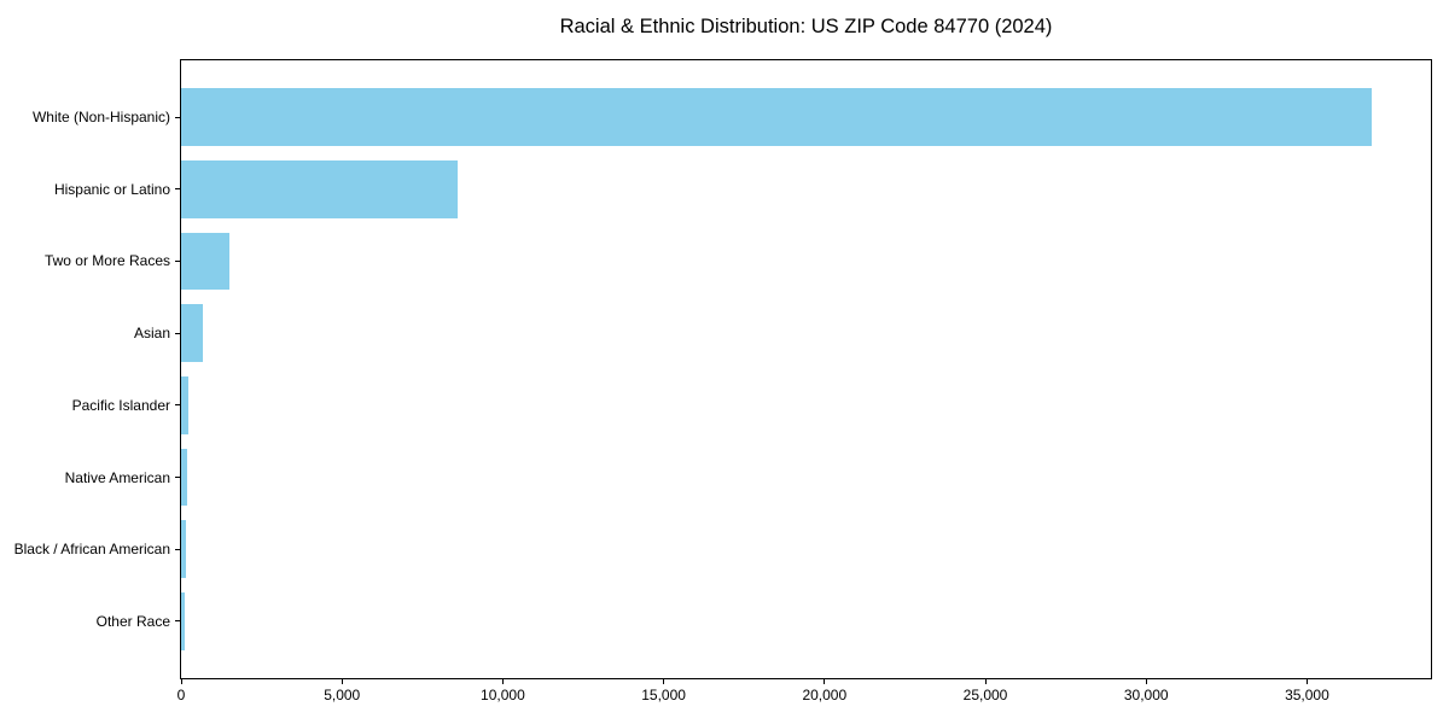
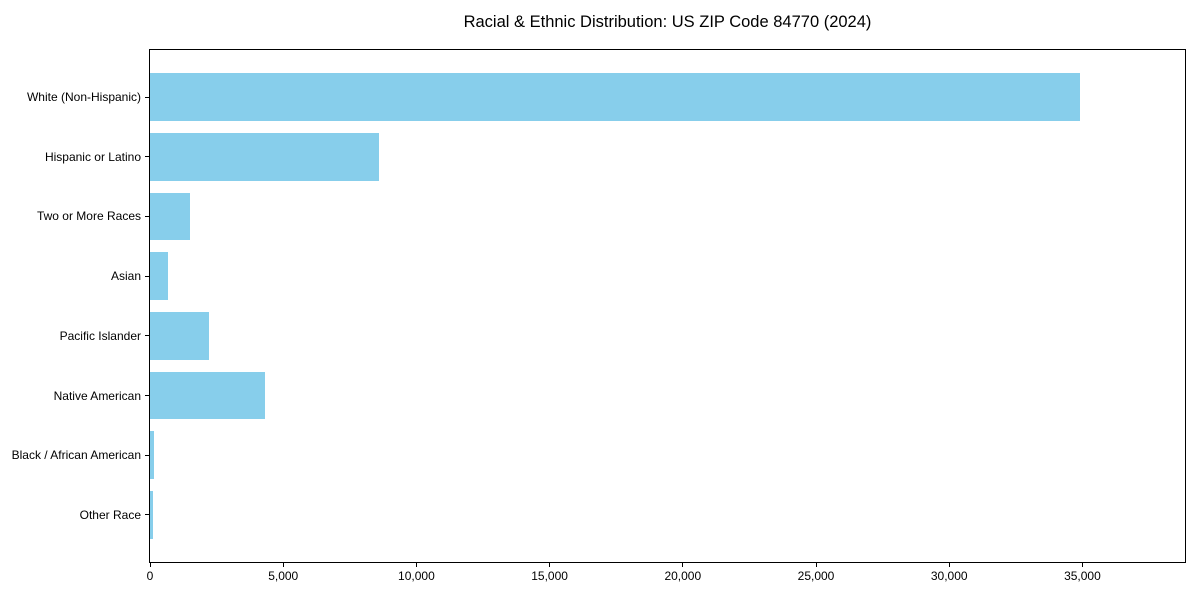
White (Non-Hispanic): 37000 -> 34900
Pacific Islander: 200 -> 2200
Native American: 200 -> 4300
